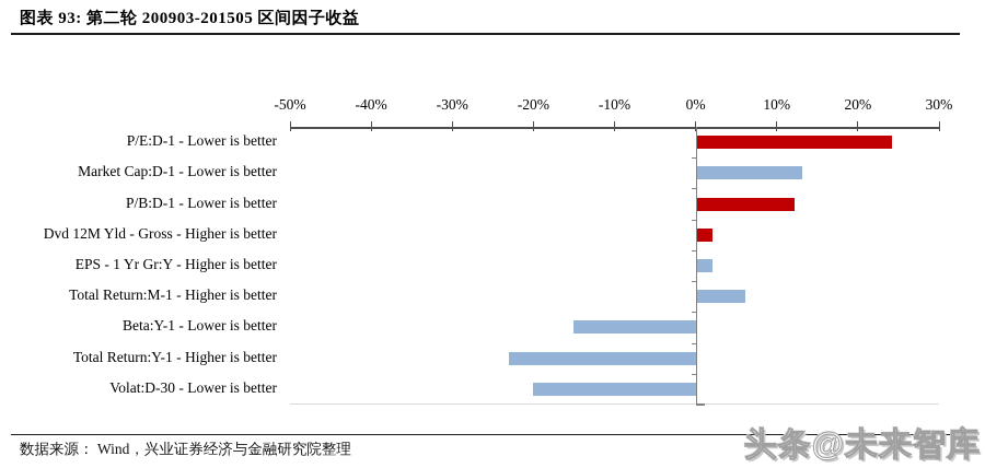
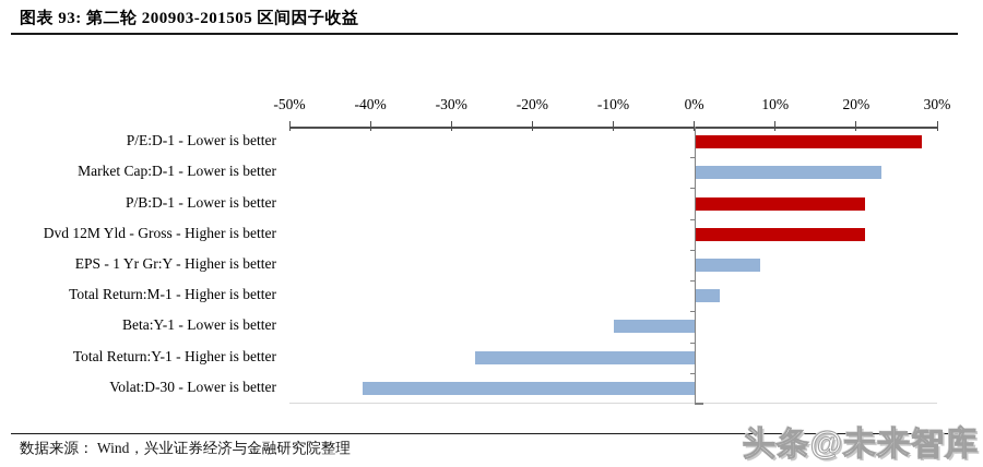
P/E:D-1 - Lower is better: 24% -> 28%
Market Cap:D-1 - Lower is better: 13% -> 23%
P/B:D-1 - Lower is better: 12% -> 21%
Dvd 12M Yld - Gross - Higher is better: 2% -> 21%
EPS - 1 Yr Gr:Y - Higher is better: 2% -> 8%
Total Return:M-1 - Higher is better: 6% -> 3%
Beta:Y-1 - Lower is better: -15% -> -10%
Total Return:Y-1 - Higher is better: -23% -> -27%
Volat:D-30 - Lower is better: -20% -> -41%
